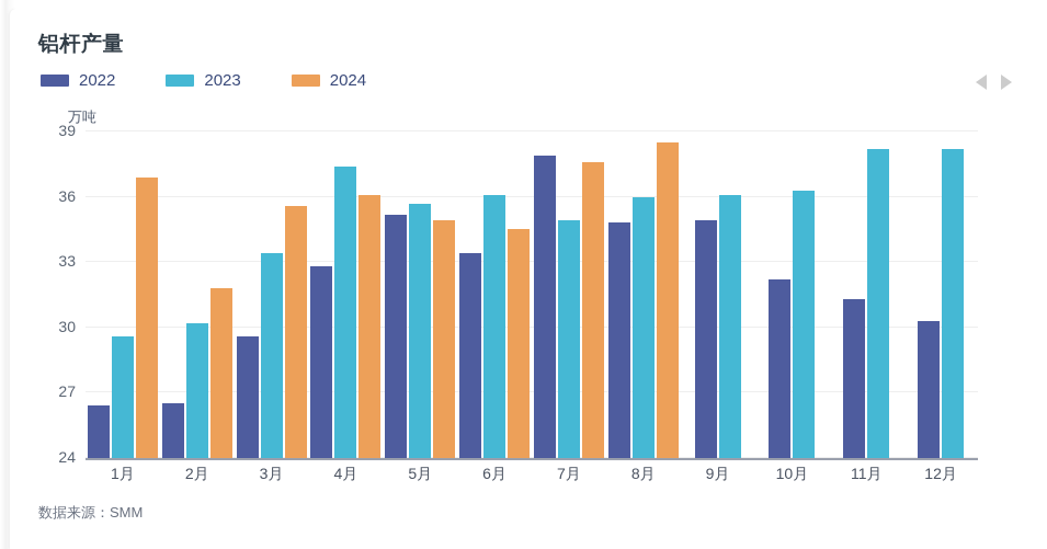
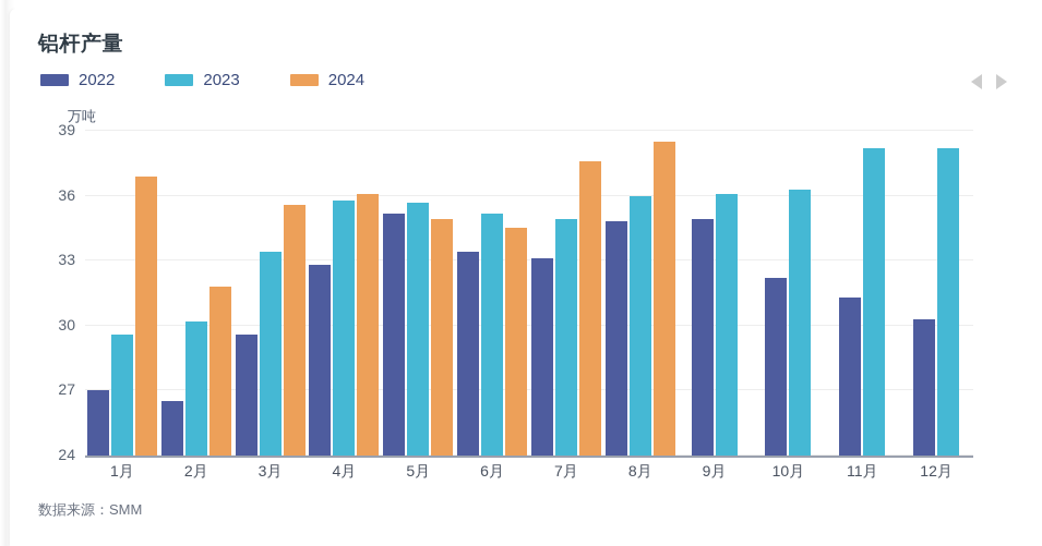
2022/1月: 26.4 -> 27.0
2023/4月: 37.4 -> 35.8
2023/6月: 36.1 -> 35.2
2022/7月: 37.9 -> 33.1
